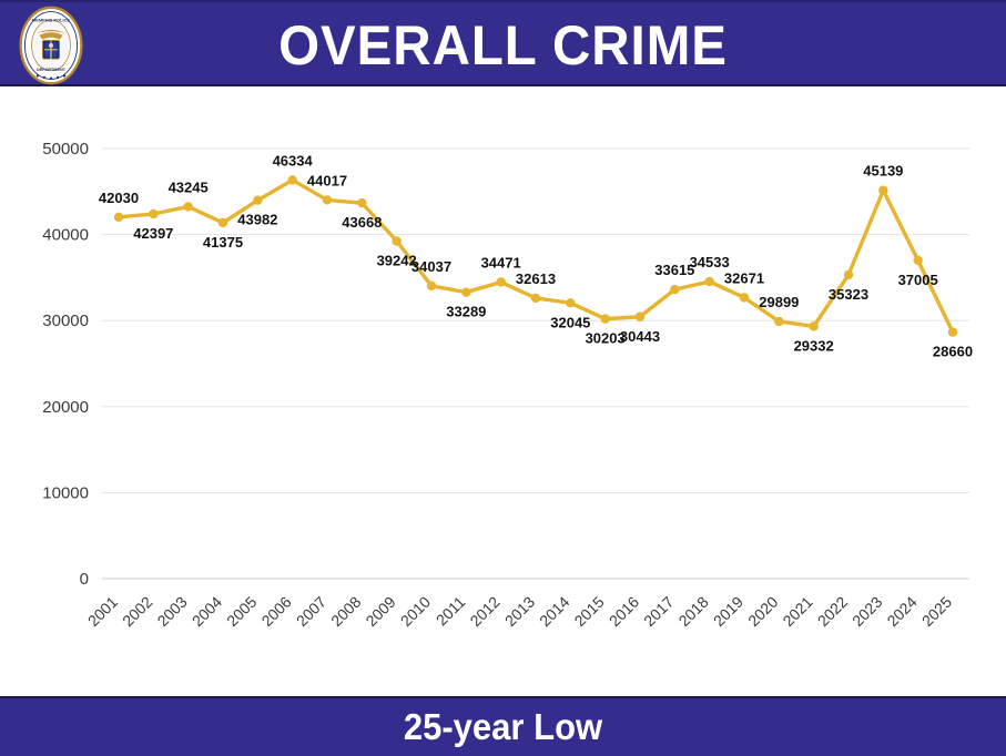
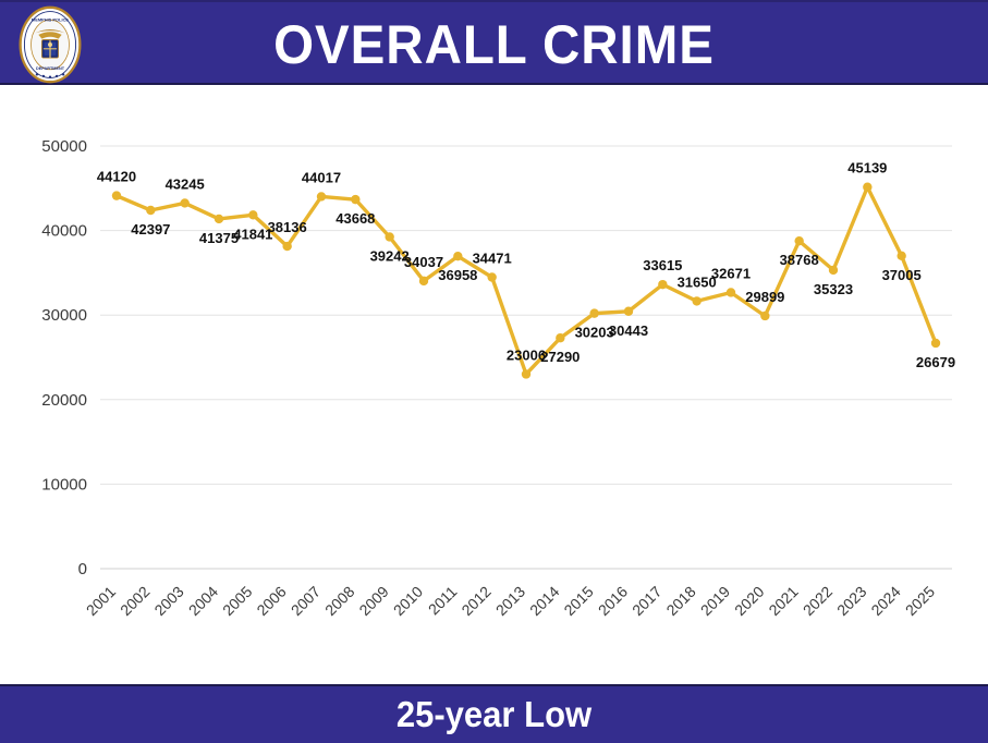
2001: 42030 -> 44120
2005: 43982 -> 41841
2006: 46334 -> 38136
2011: 33289 -> 36958
2013: 32613 -> 23006
2014: 32045 -> 27290
2018: 34533 -> 31650
2021: 29332 -> 38768
2025: 28660 -> 26679
